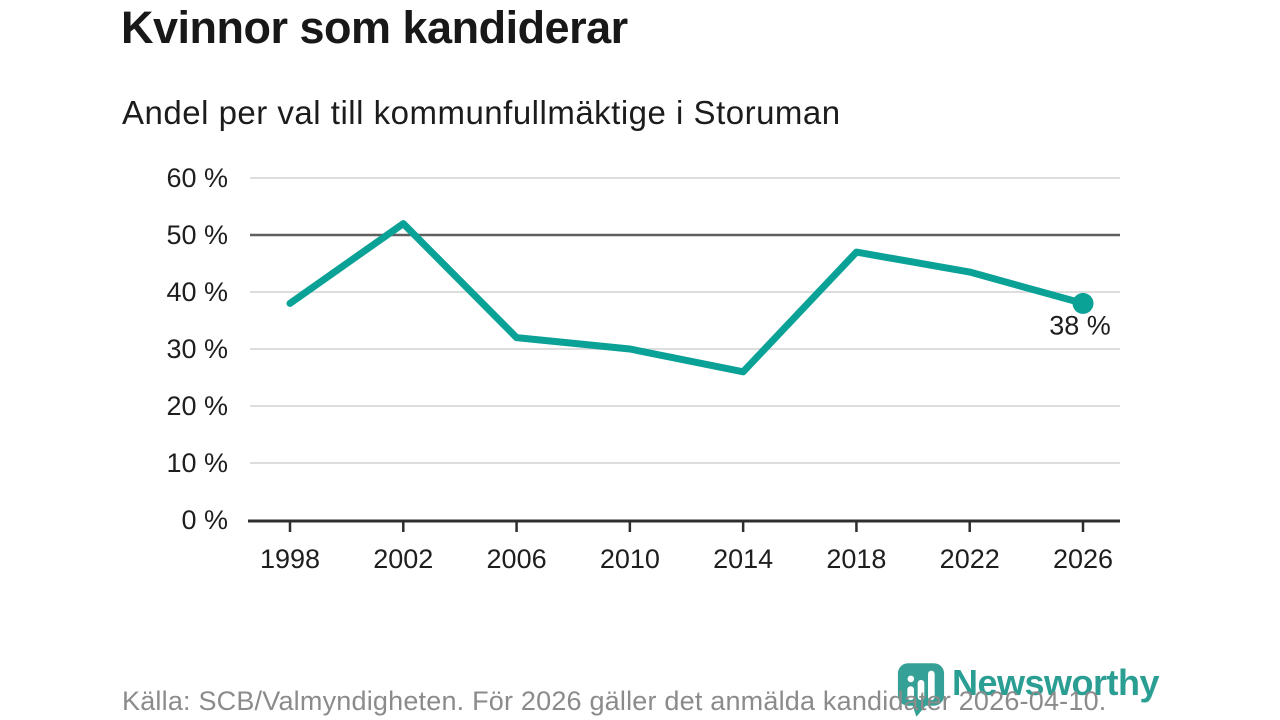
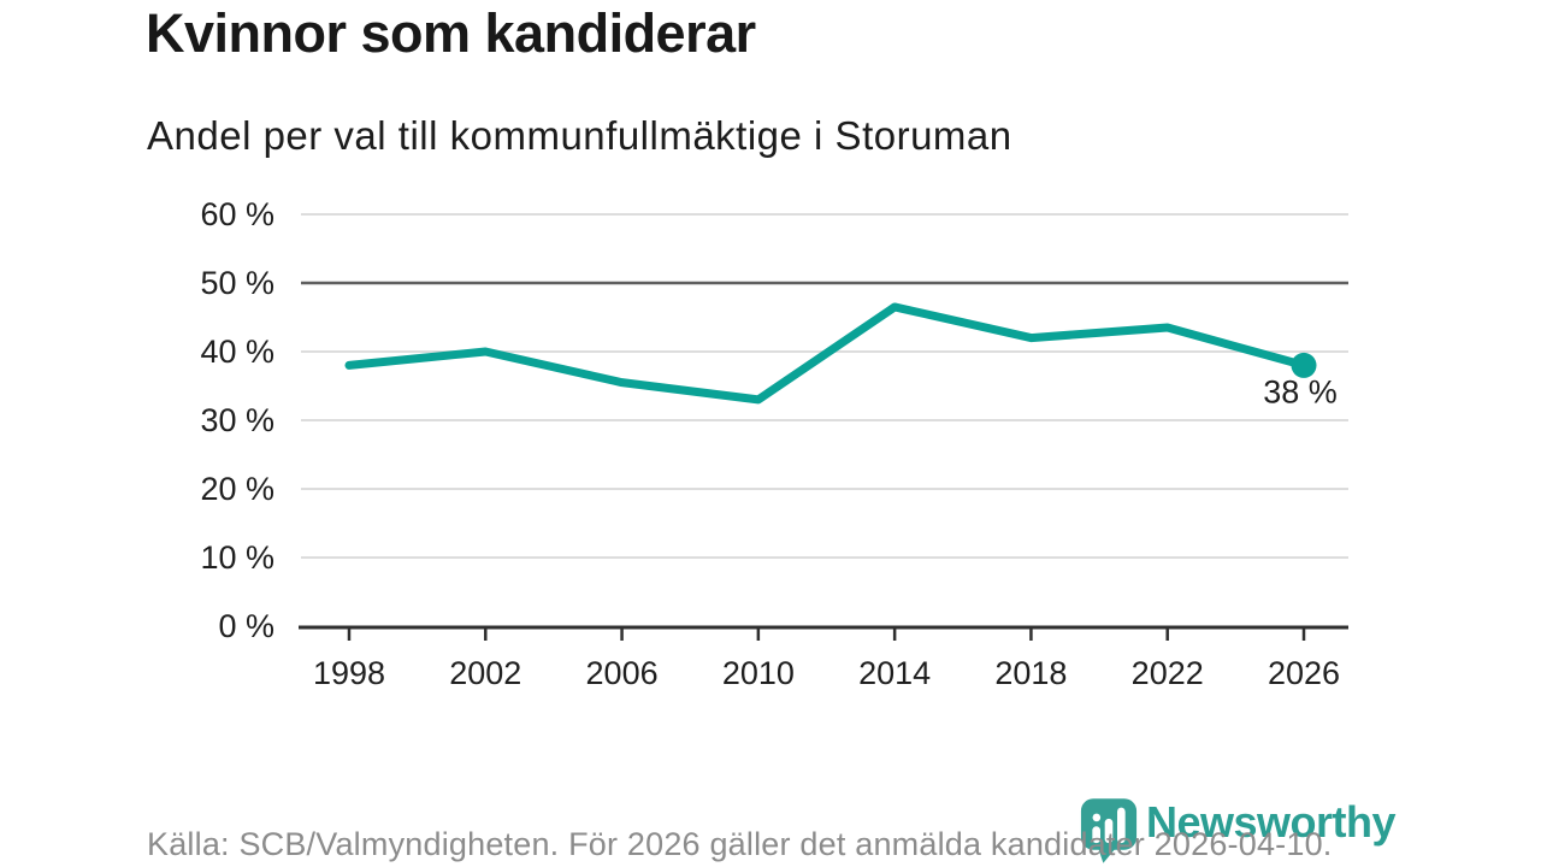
2002: 52% -> 40%
2006: 32% -> 36%
2010: 30% -> 33%
2014: 26% -> 46%
2018: 47% -> 42%
